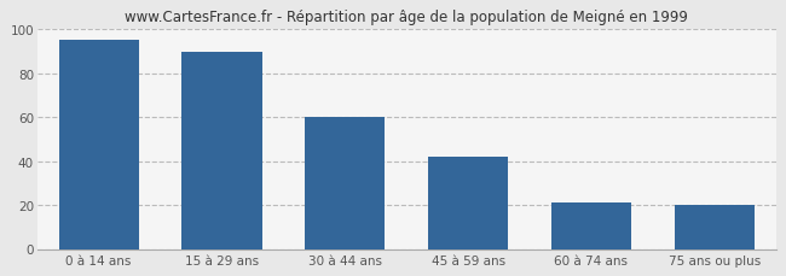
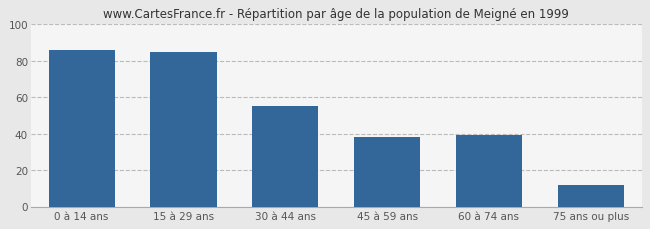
0 à 14 ans: 95 -> 86
15 à 29 ans: 90 -> 85
30 à 44 ans: 60 -> 55
45 à 59 ans: 42 -> 38
60 à 74 ans: 21 -> 39
75 ans ou plus: 20 -> 12
